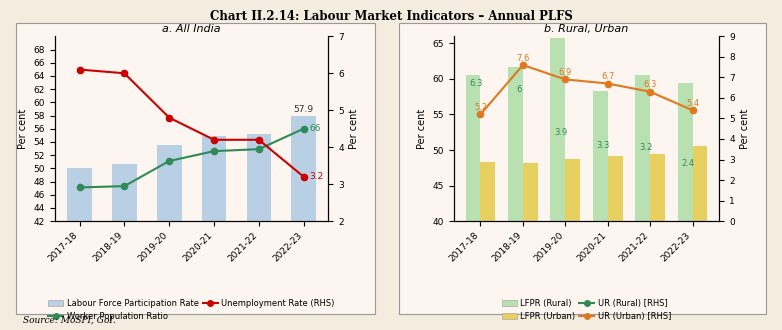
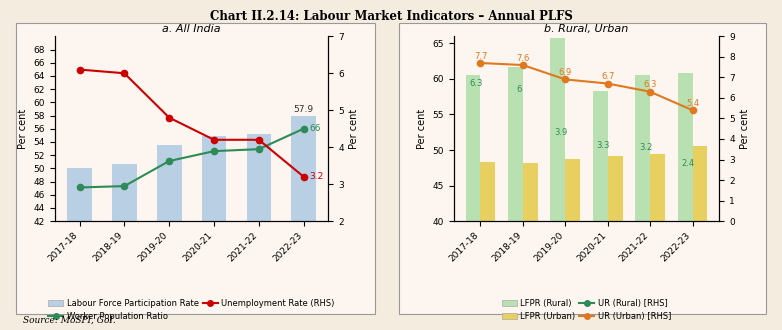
b. Rural, Urban/UR (Urban) [RHS]/2017-18: 5.2 -> 7.7
b. Rural, Urban/LFPR (Rural)/2022-23: 59.4 -> 60.8
